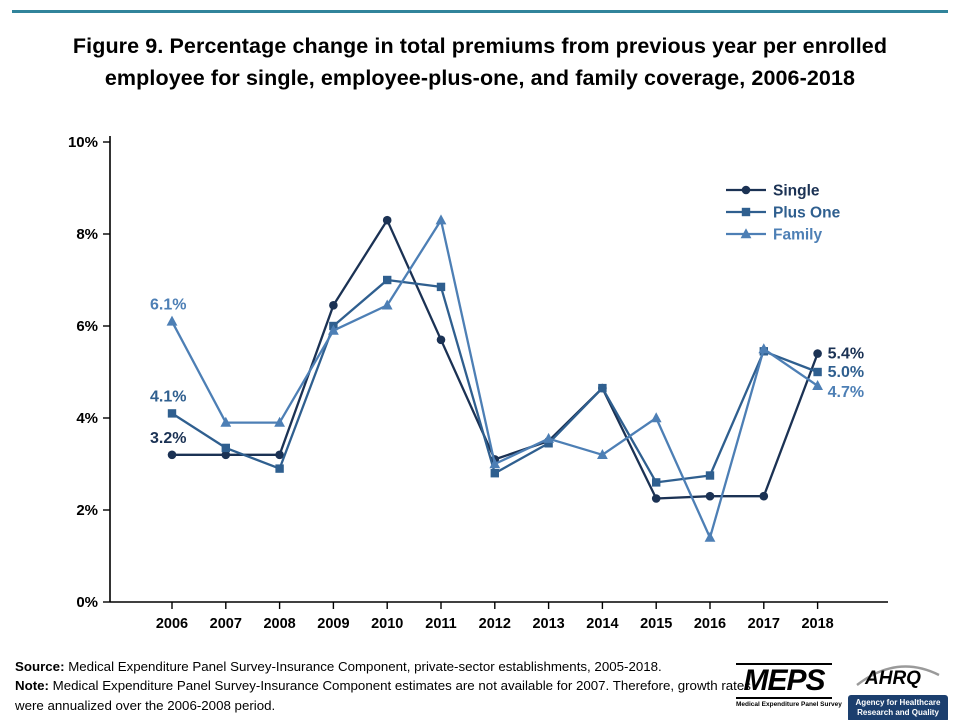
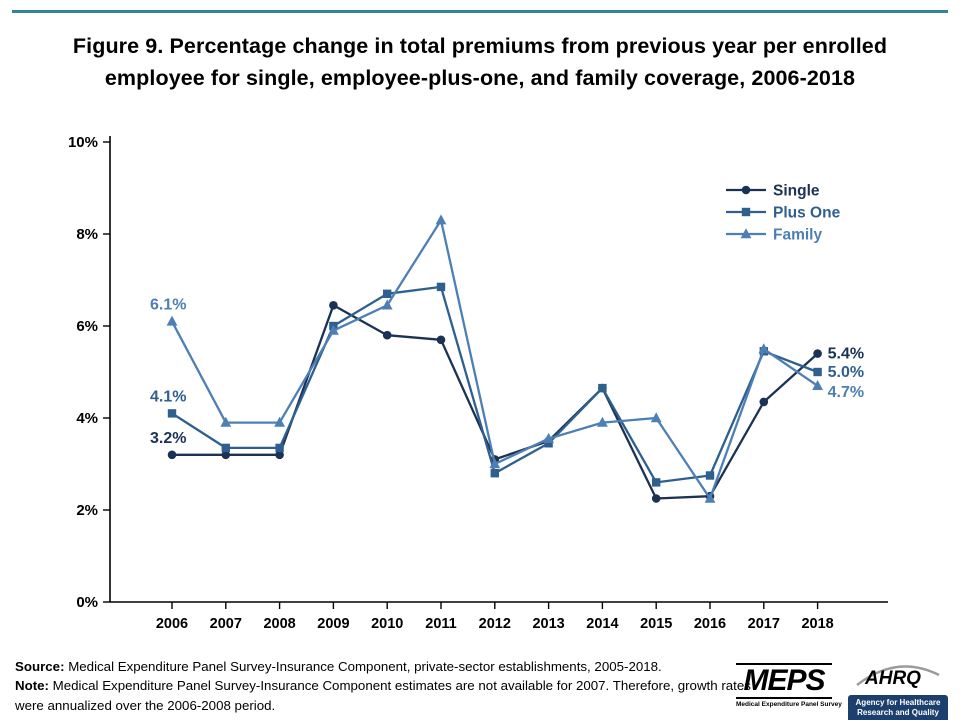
Plus One/2008: 2.9% -> 3.4%
Single/2010: 8.3% -> 5.8%
Plus One/2010: 7.0% -> 6.7%
Family/2014: 3.2% -> 3.9%
Family/2016: 1.4% -> 2.2%
Single/2017: 2.3% -> 4.3%
